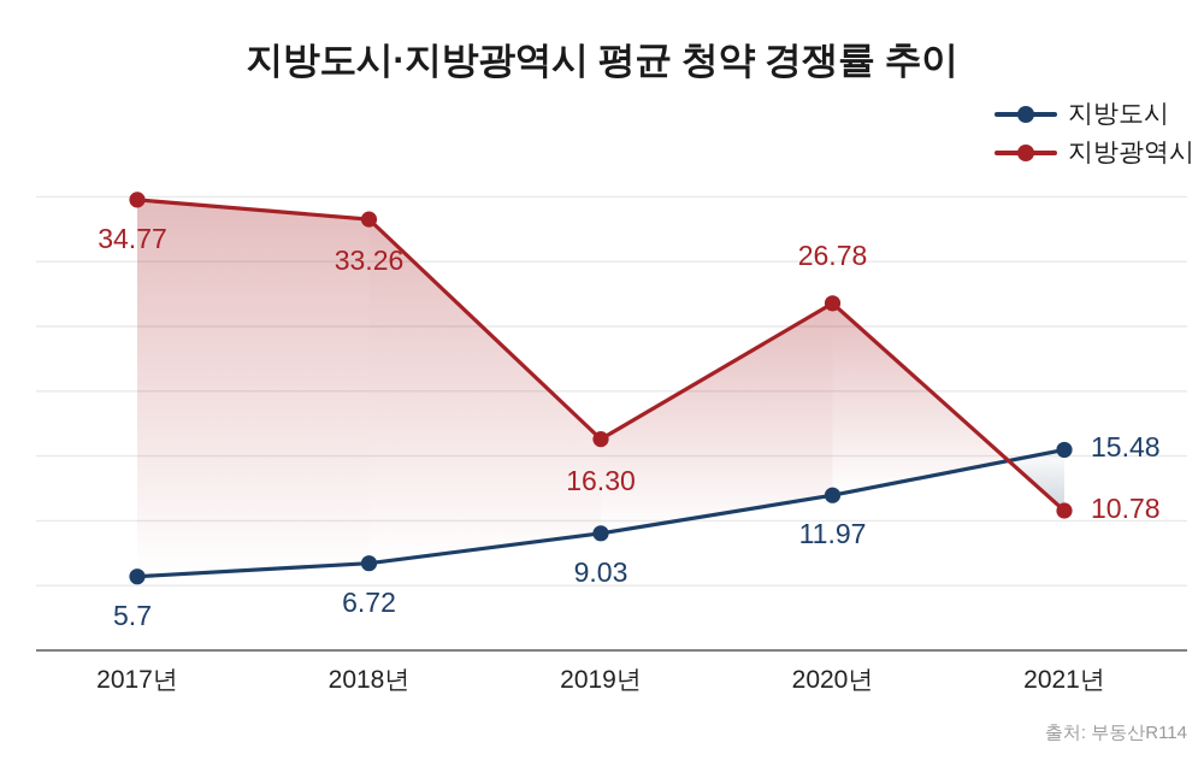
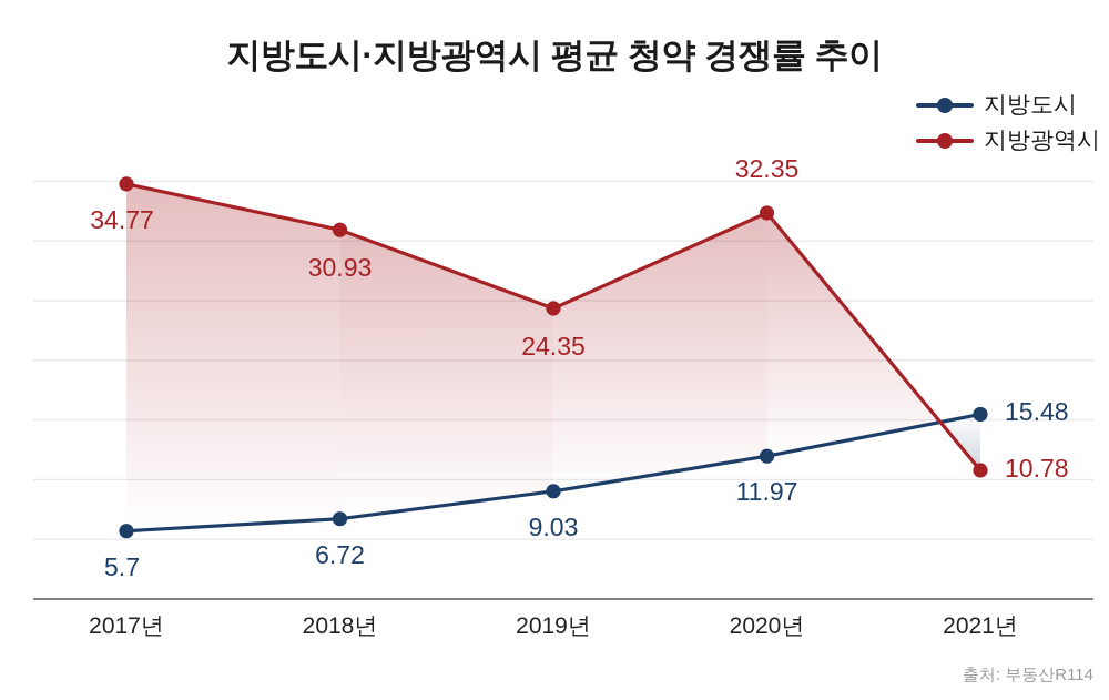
지방광역시/2018년: 33.26 -> 30.93
지방광역시/2019년: 16.30 -> 24.35
지방광역시/2020년: 26.78 -> 32.35
